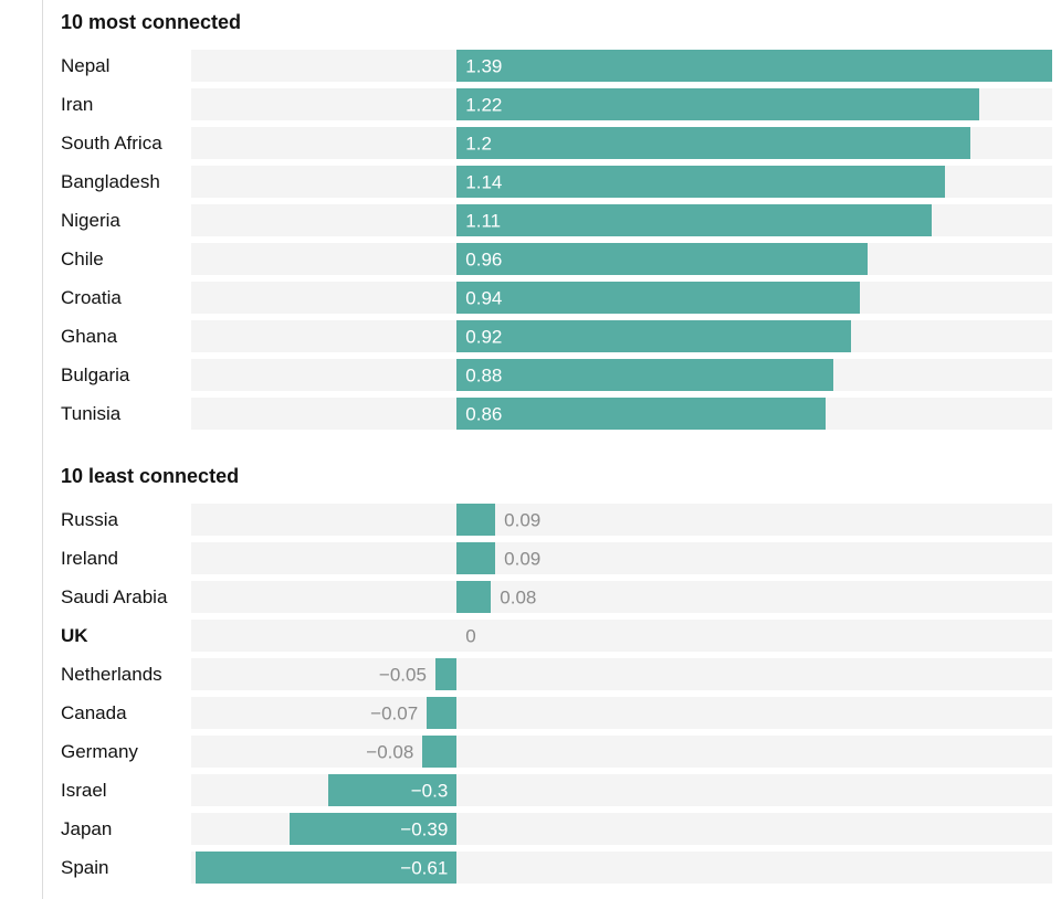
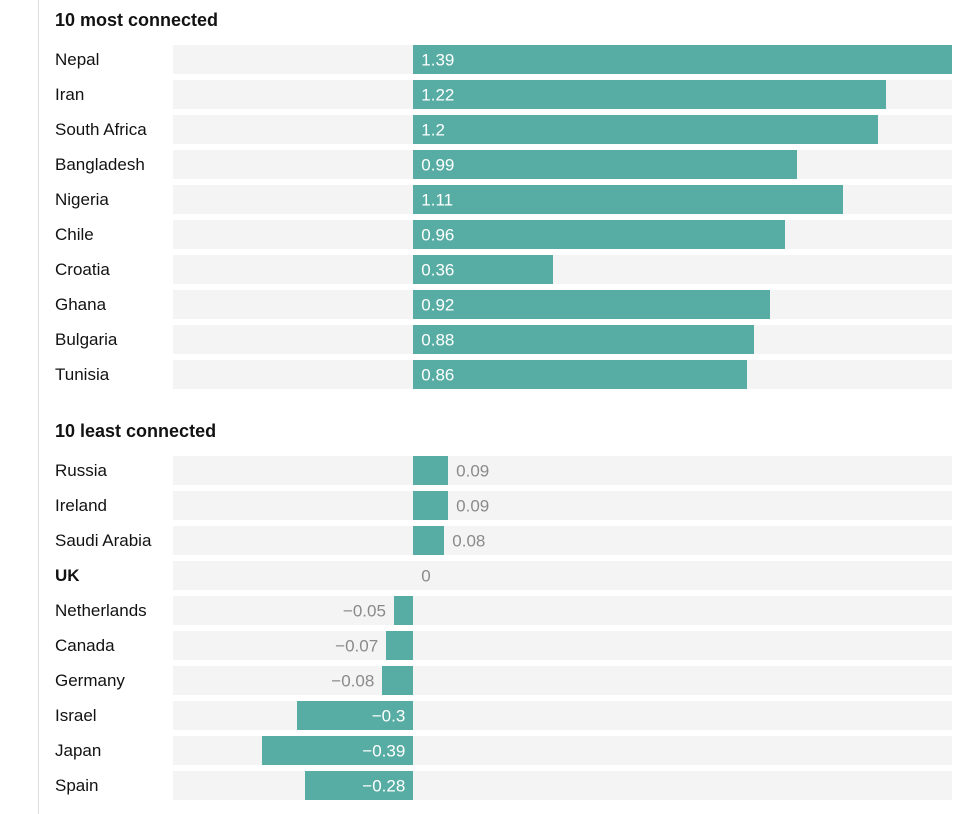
10 most connected/Bangladesh: 1.14 -> 0.99
10 most connected/Croatia: 0.94 -> 0.36
10 least connected/Spain: −0.61 -> −0.28
